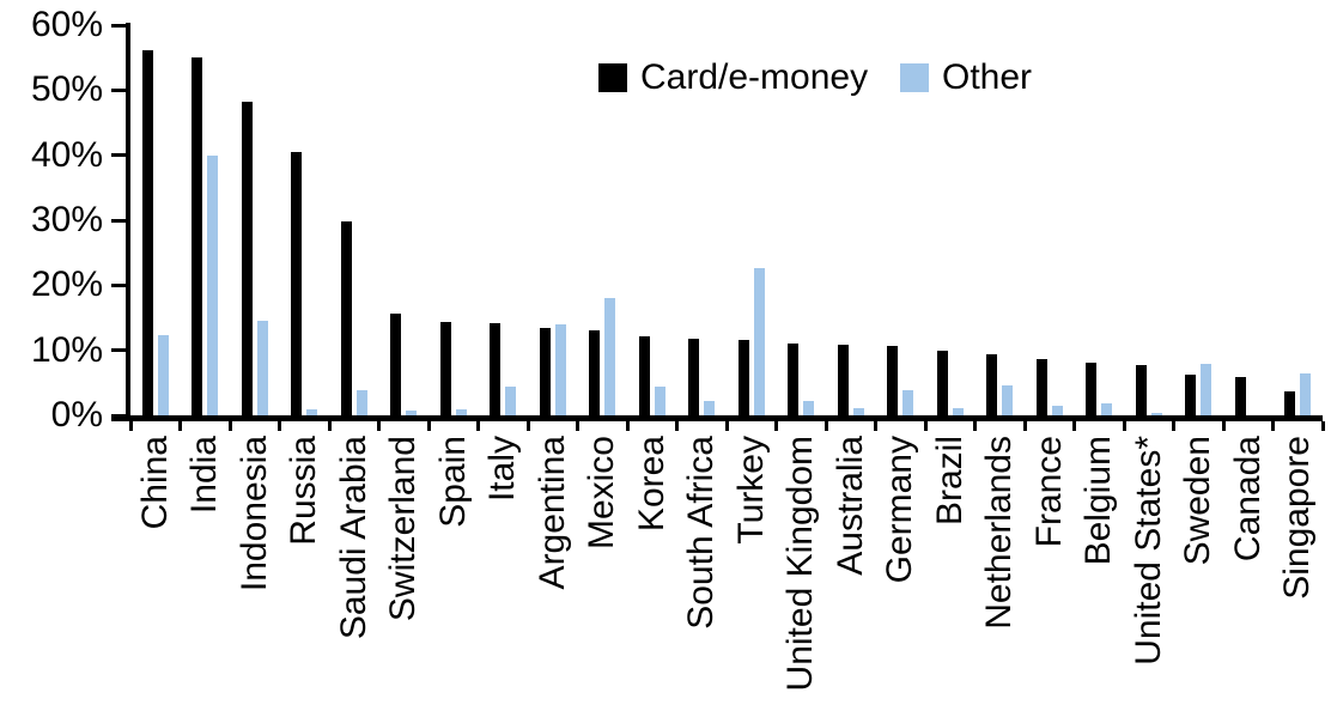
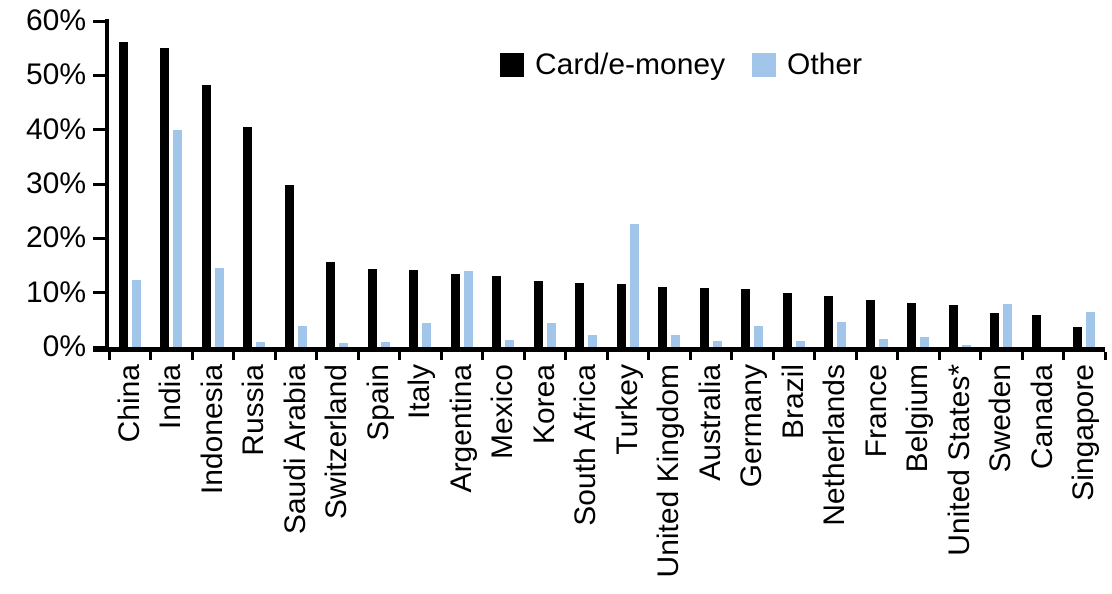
Other/Mexico: 18% -> 1%
